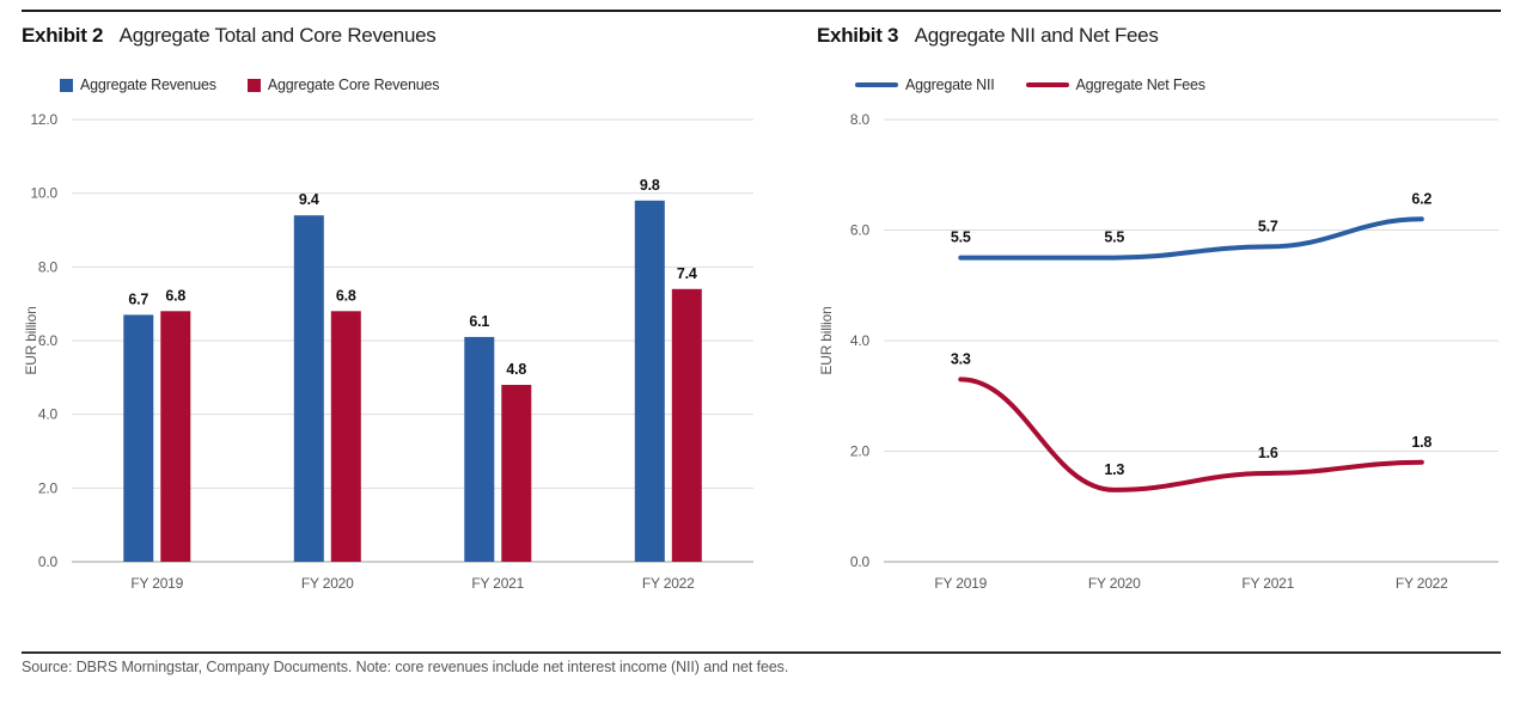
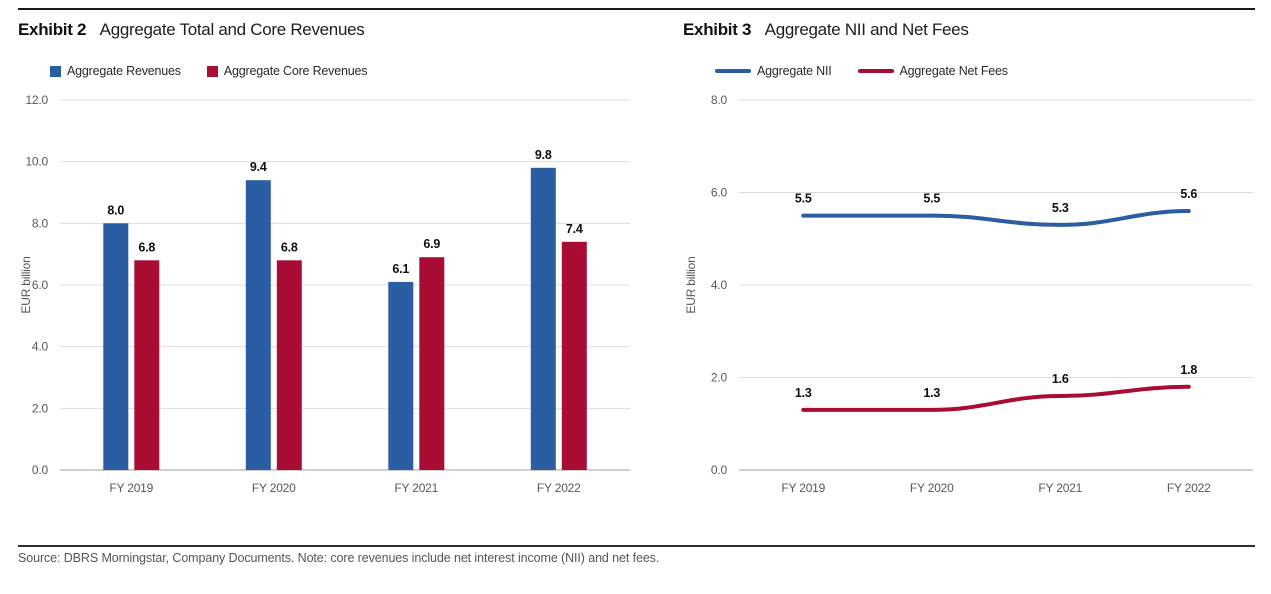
Aggregate Total and Core Revenues/Aggregate Revenues/FY 2019: 6.7 -> 8.0
Aggregate Total and Core Revenues/Aggregate Core Revenues/FY 2021: 4.8 -> 6.9
Aggregate NII and Net Fees/Aggregate Net Fees/FY 2019: 3.3 -> 1.3
Aggregate NII and Net Fees/Aggregate NII/FY 2021: 5.7 -> 5.3
Aggregate NII and Net Fees/Aggregate NII/FY 2022: 6.2 -> 5.6
